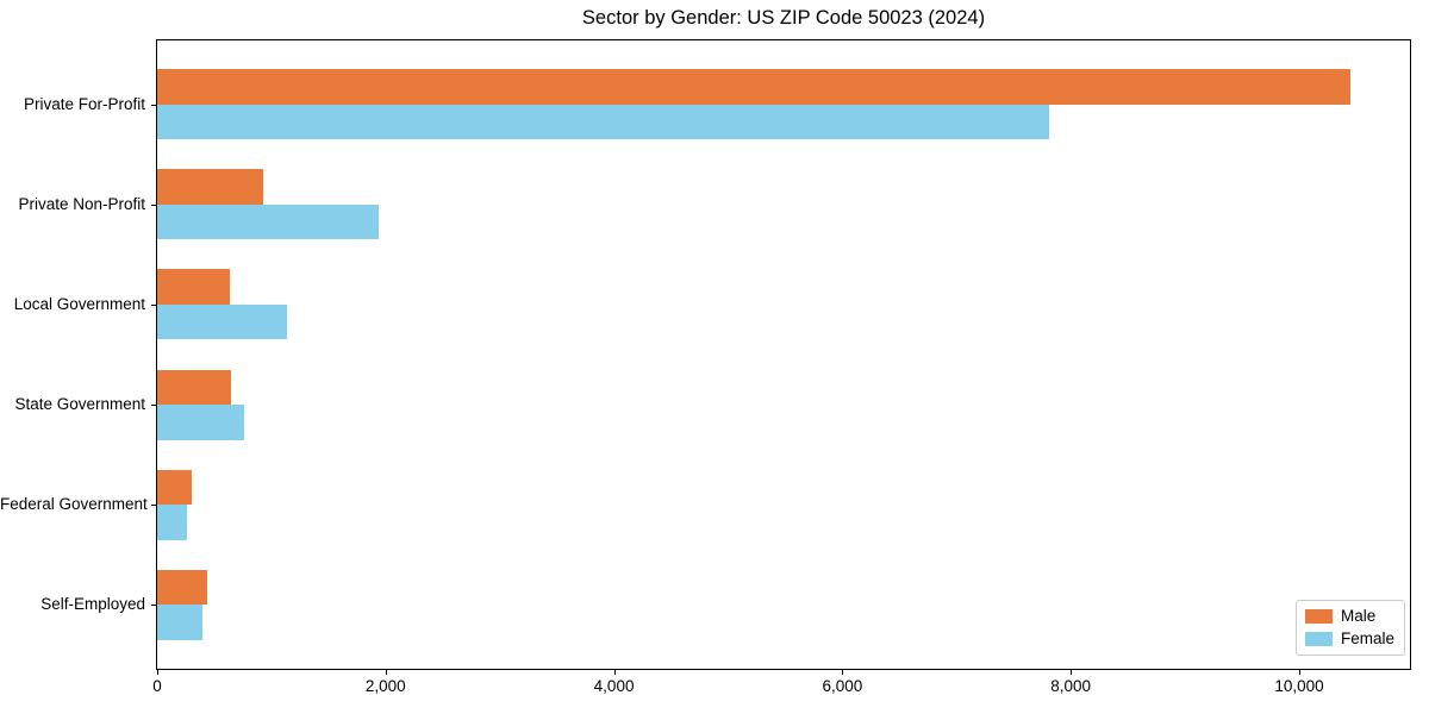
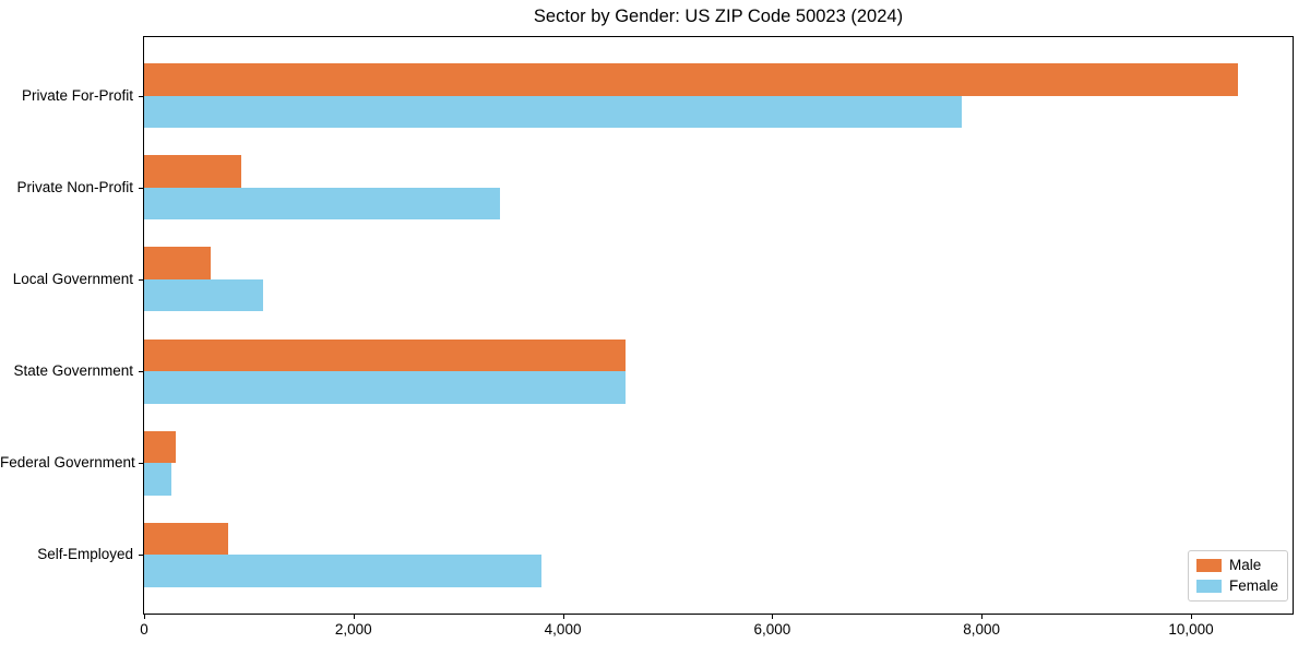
Female/Private Non-Profit: 1900 -> 3400
Male/State Government: 600 -> 4600
Female/State Government: 800 -> 4600
Male/Self-Employed: 400 -> 800
Female/Self-Employed: 400 -> 3800
